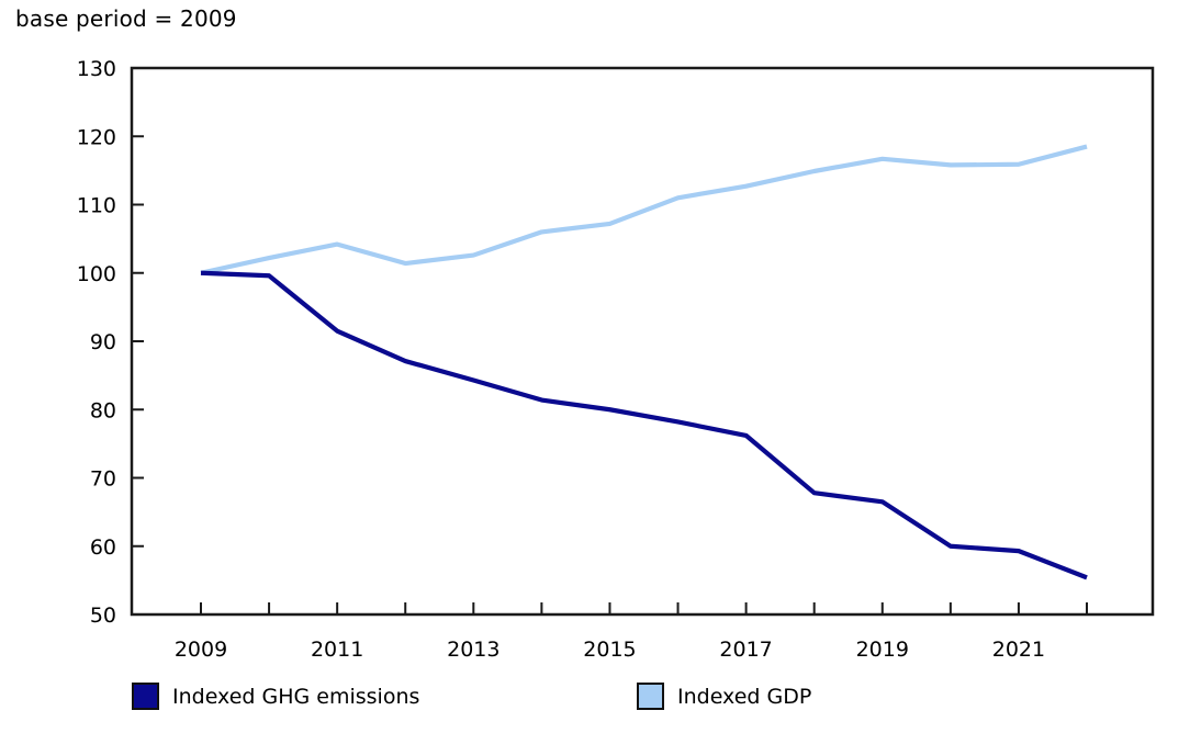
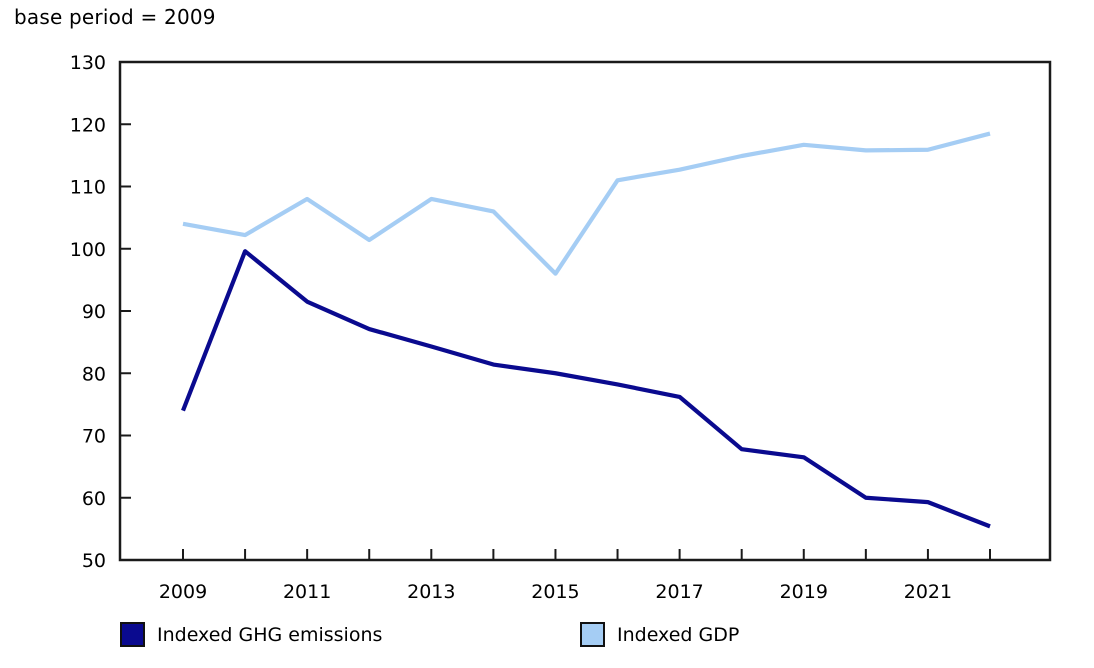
Indexed GHG emissions/2009: 100 -> 74
Indexed GDP/2009: 100 -> 104
Indexed GDP/2011: 104 -> 108
Indexed GDP/2013: 103 -> 108
Indexed GDP/2015: 107 -> 96
